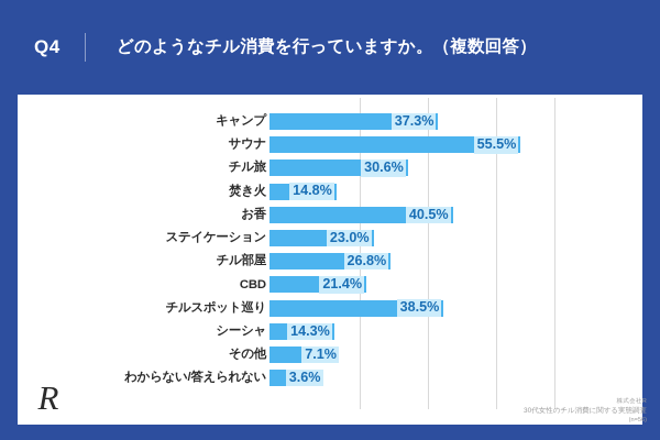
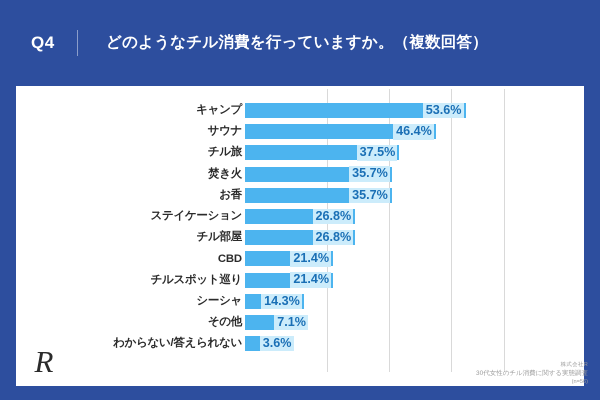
キャンプ: 37.3% -> 53.6%
サウナ: 55.5% -> 46.4%
チル旅: 30.6% -> 37.5%
焚き火: 14.8% -> 35.7%
お香: 40.5% -> 35.7%
ステイケーション: 23.0% -> 26.8%
チルスポット巡り: 38.5% -> 21.4%
